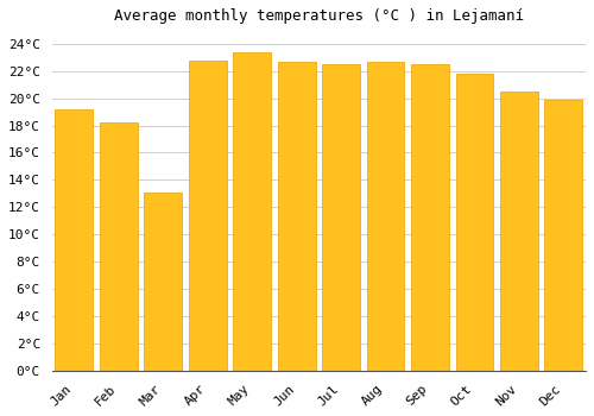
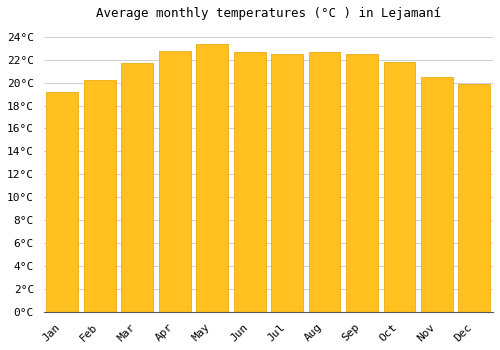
Feb: 18.2°C -> 20.2°C
Mar: 13.1°C -> 21.7°C
